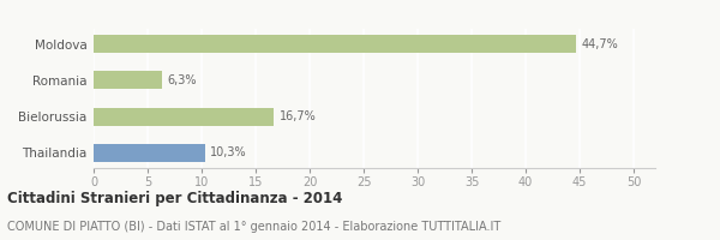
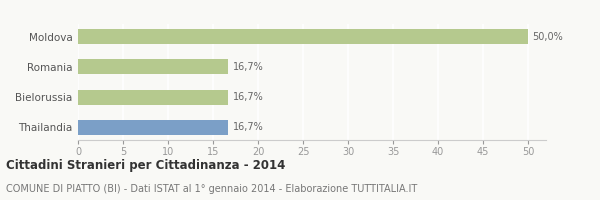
Moldova: 44,7% -> 50,0%
Romania: 6,3% -> 16,7%
Thailandia: 10,3% -> 16,7%
